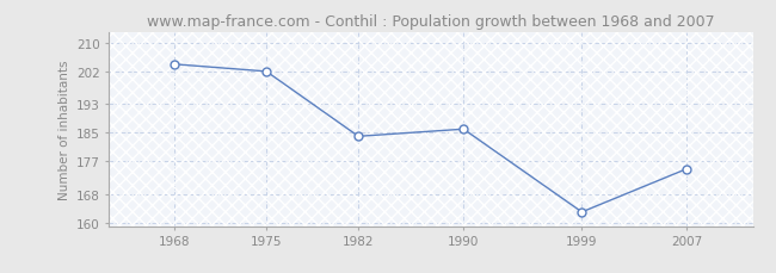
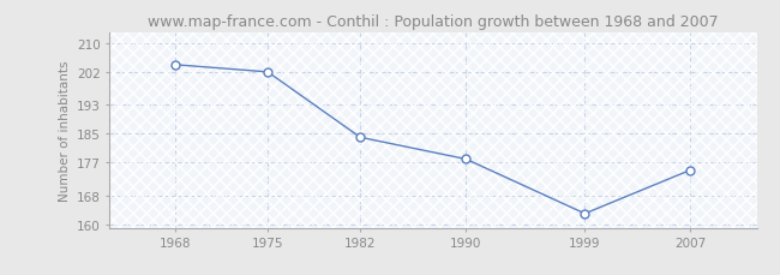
1990: 186 -> 178
